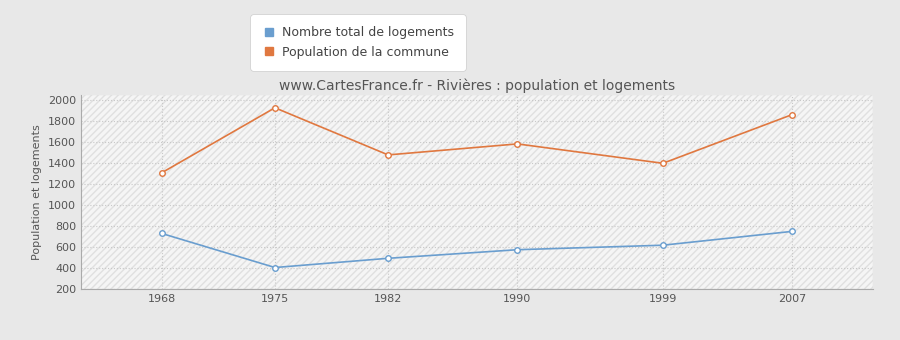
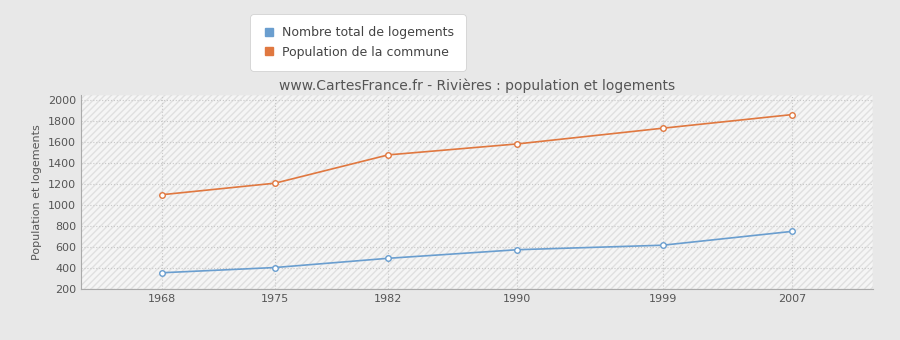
Nombre total de logements/1968: 730 -> 360
Population de la commune/1968: 1310 -> 1100
Population de la commune/1975: 1930 -> 1210
Population de la commune/1999: 1400 -> 1740
